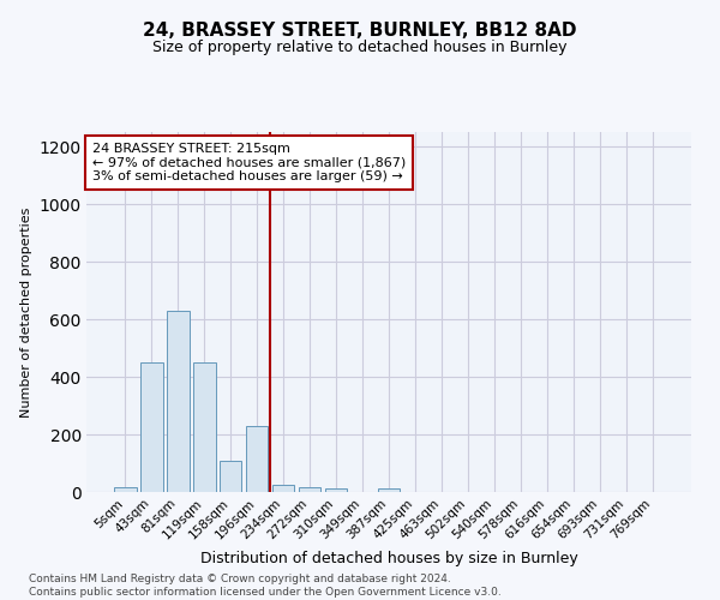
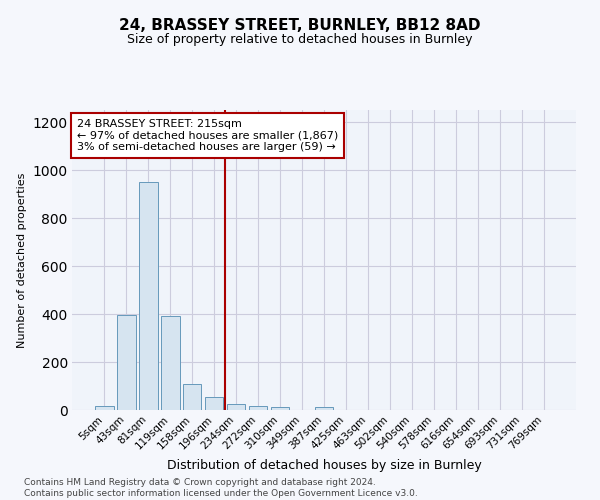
43sqm: 450 -> 395
81sqm: 630 -> 950
119sqm: 450 -> 390
196sqm: 230 -> 55
